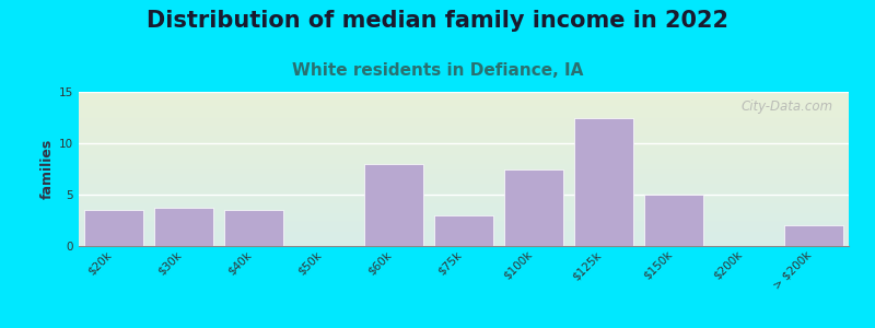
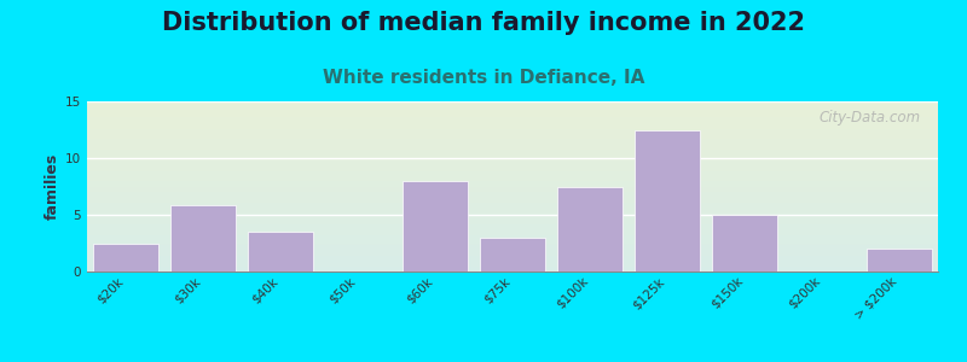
$20k: 3.5 -> 2.4
$30k: 3.7 -> 5.8
